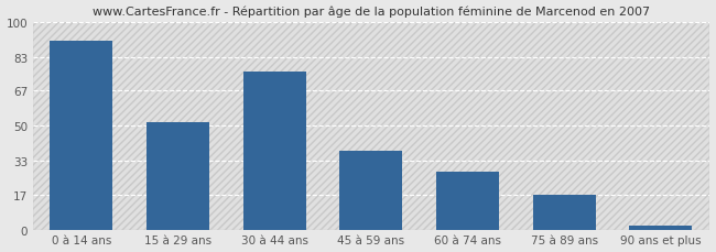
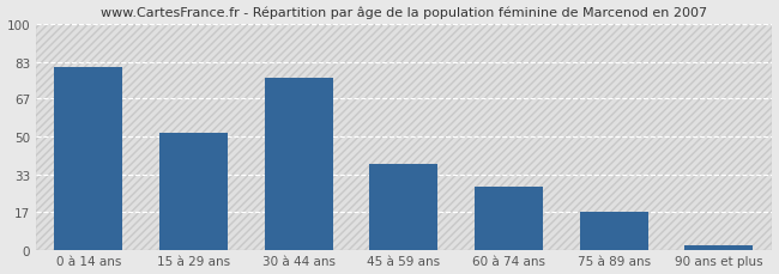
0 à 14 ans: 91 -> 81
